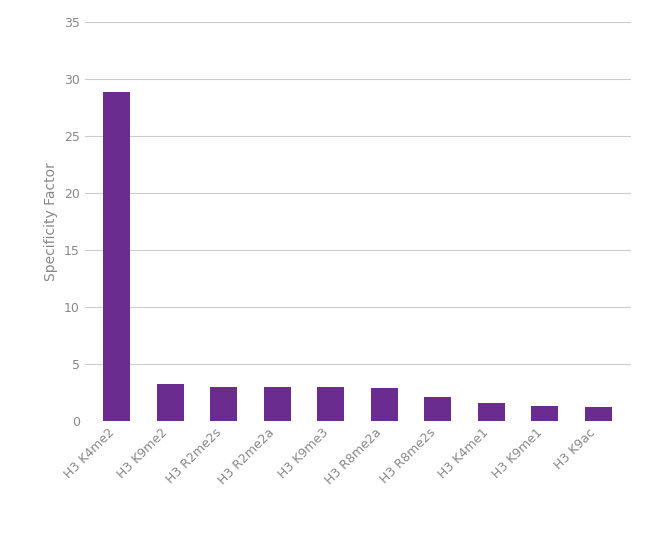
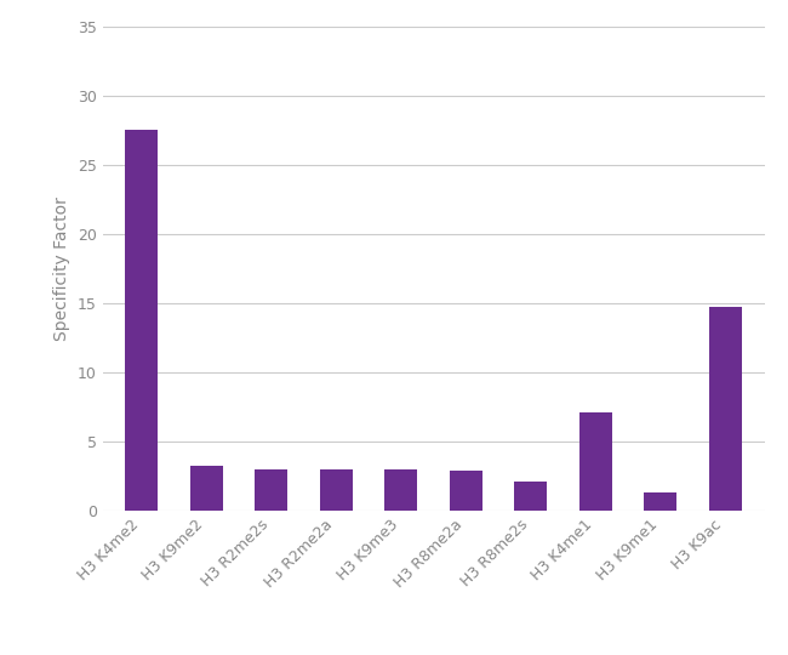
H3 K4me2: 28.8 -> 27.5
H3 K4me1: 1.6 -> 7.1
H3 K9ac: 1.2 -> 14.7
